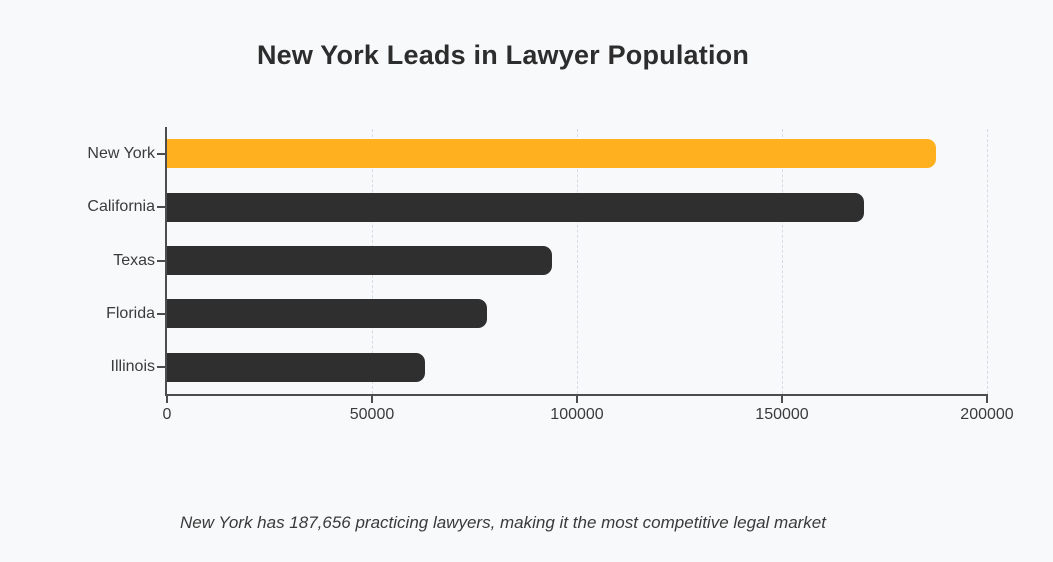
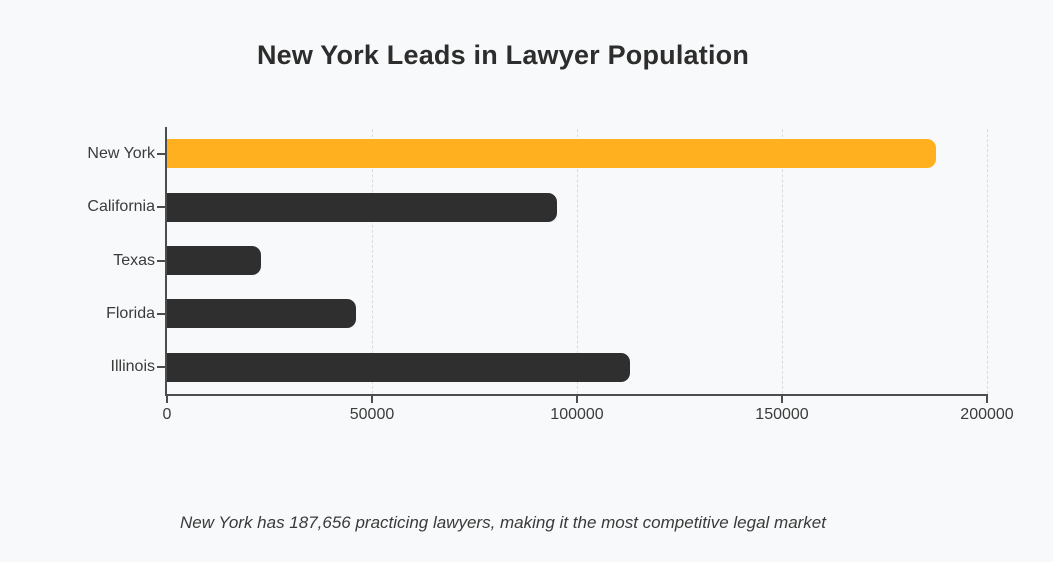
California: 170000 -> 95000
Texas: 94000 -> 23000
Florida: 78000 -> 46000
Illinois: 63000 -> 113000
